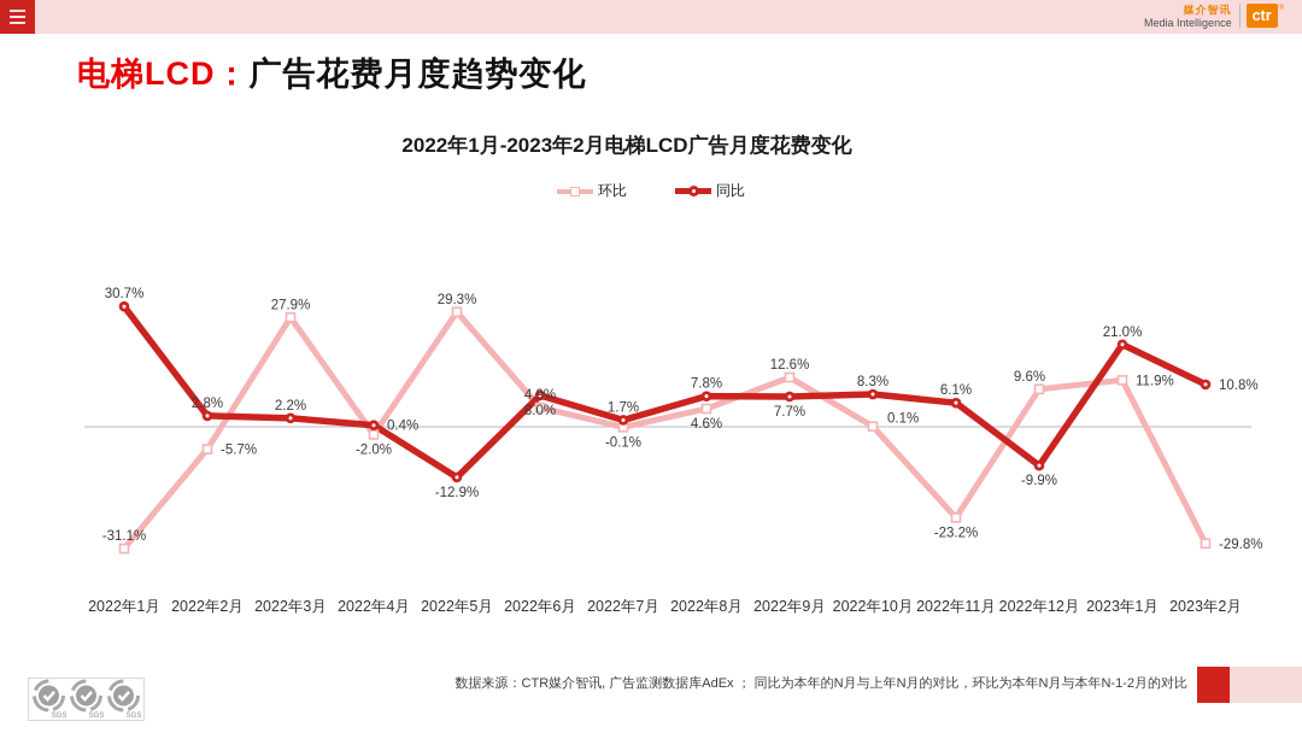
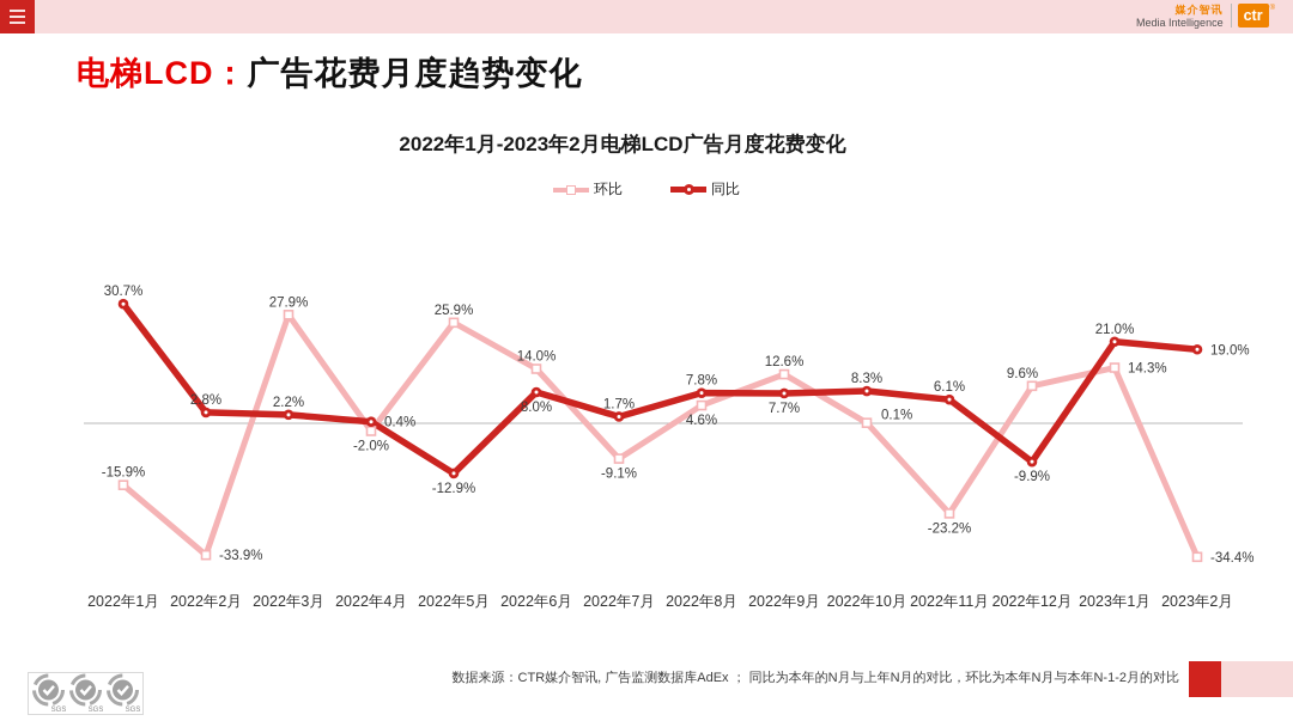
环比/2022年1月: -31.1% -> -15.9%
环比/2022年2月: -5.7% -> -33.9%
环比/2022年5月: 29.3% -> 25.9%
环比/2022年6月: 4.9% -> 14.0%
环比/2022年7月: -0.1% -> -9.1%
环比/2023年1月: 11.9% -> 14.3%
环比/2023年2月: -29.8% -> -34.4%
同比/2023年2月: 10.8% -> 19.0%
